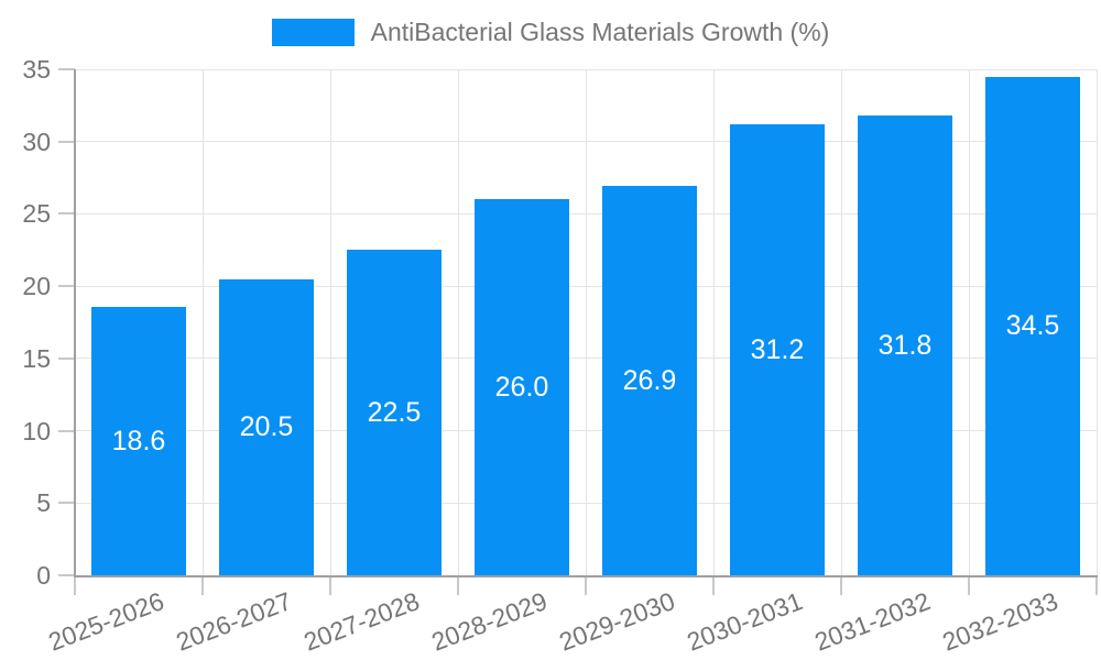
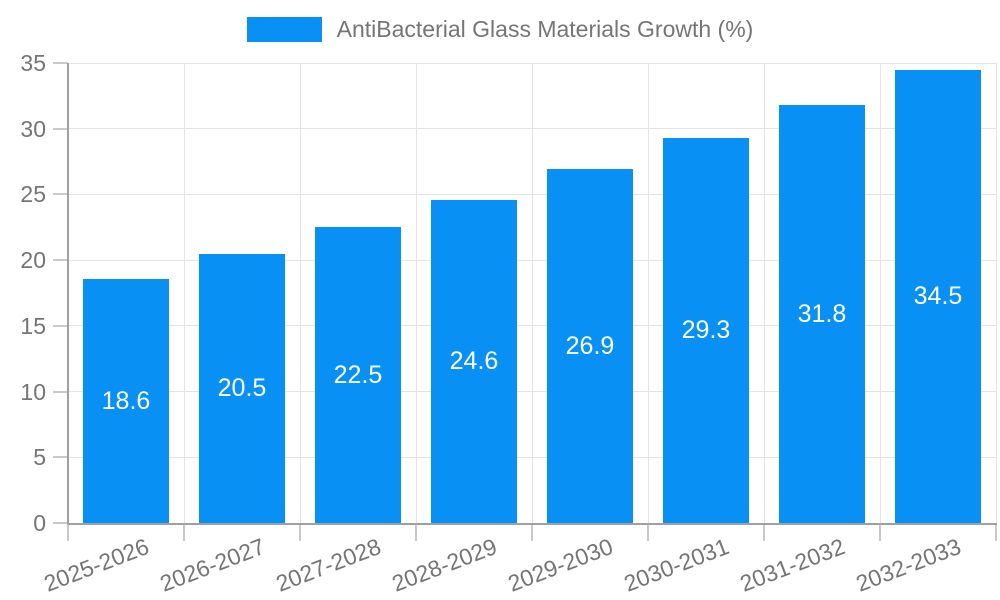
2028-2029: 26.0 -> 24.6
2030-2031: 31.2 -> 29.3
